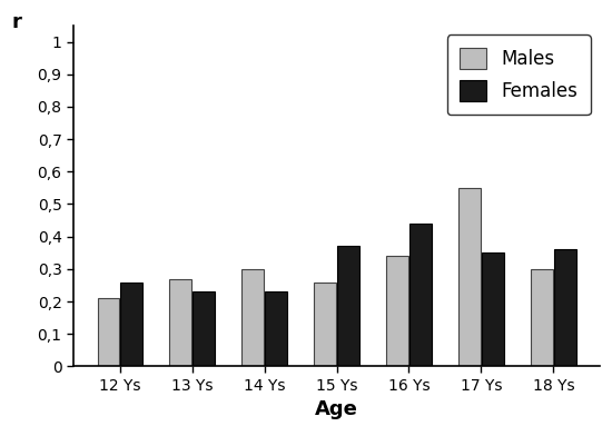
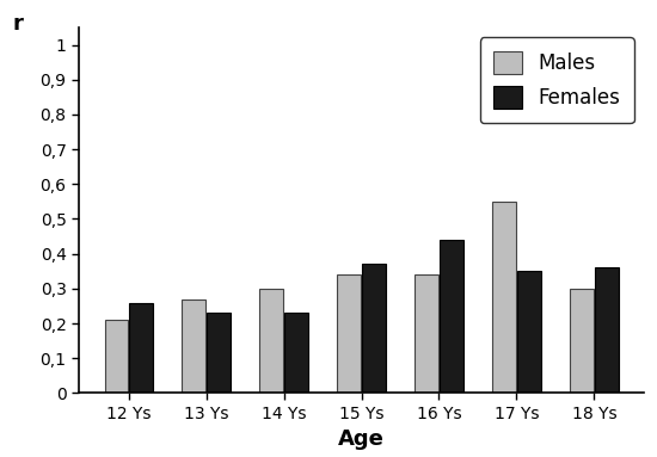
Males/15 Ys: 0,26 -> 0,34
